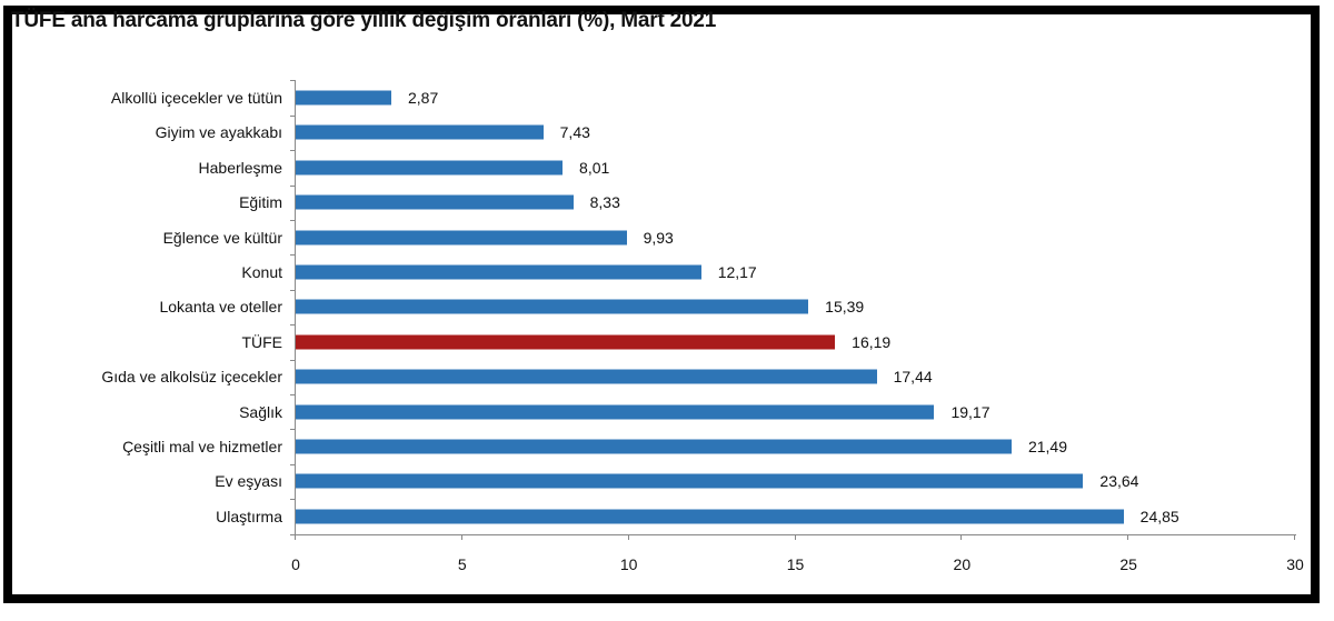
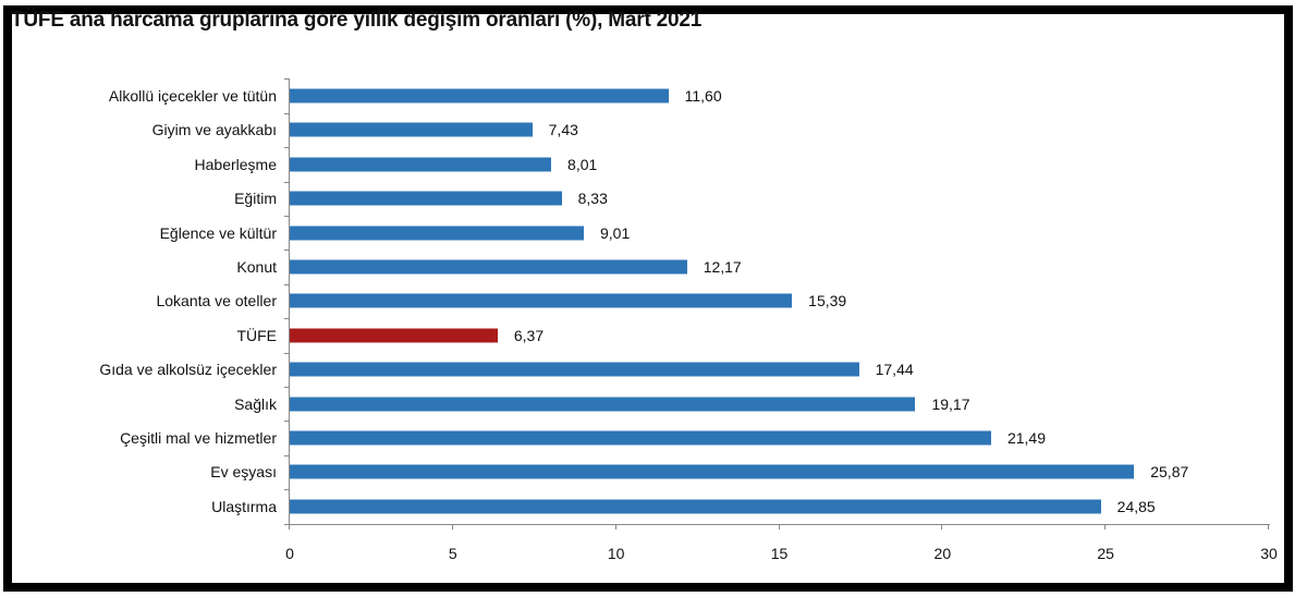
Alkollü içecekler ve tütün: 2,87 -> 11,60
Eğlence ve kültür: 9,93 -> 9,01
TÜFE: 16,19 -> 6,37
Ev eşyası: 23,64 -> 25,87
